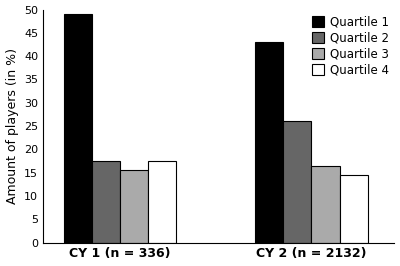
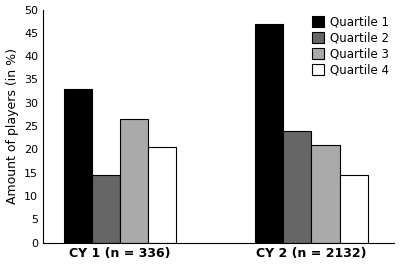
Quartile 1/CY 1 (n = 336): 49 -> 33
Quartile 2/CY 1 (n = 336): 17.5 -> 14.5
Quartile 3/CY 1 (n = 336): 15.5 -> 26.5
Quartile 4/CY 1 (n = 336): 17.5 -> 20.5
Quartile 1/CY 2 (n = 2132): 43 -> 47
Quartile 2/CY 2 (n = 2132): 26.0 -> 24.0
Quartile 3/CY 2 (n = 2132): 16.5 -> 21.0
